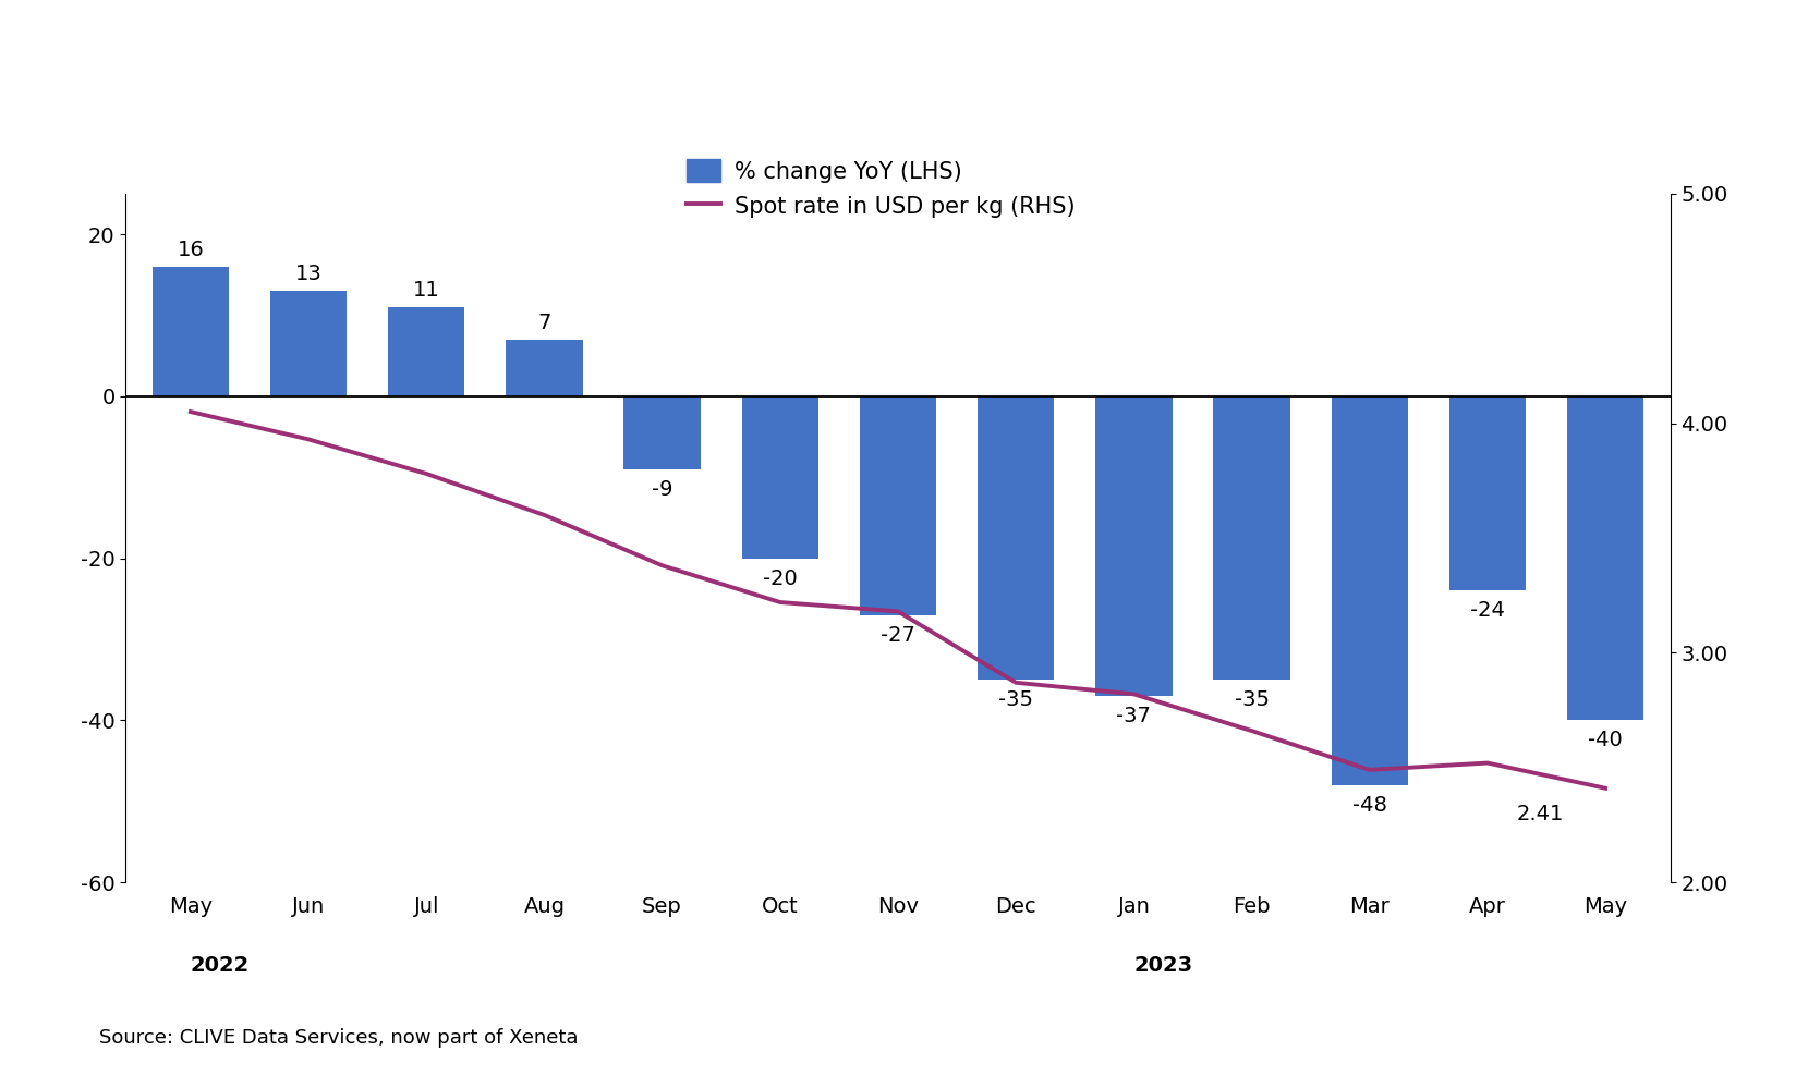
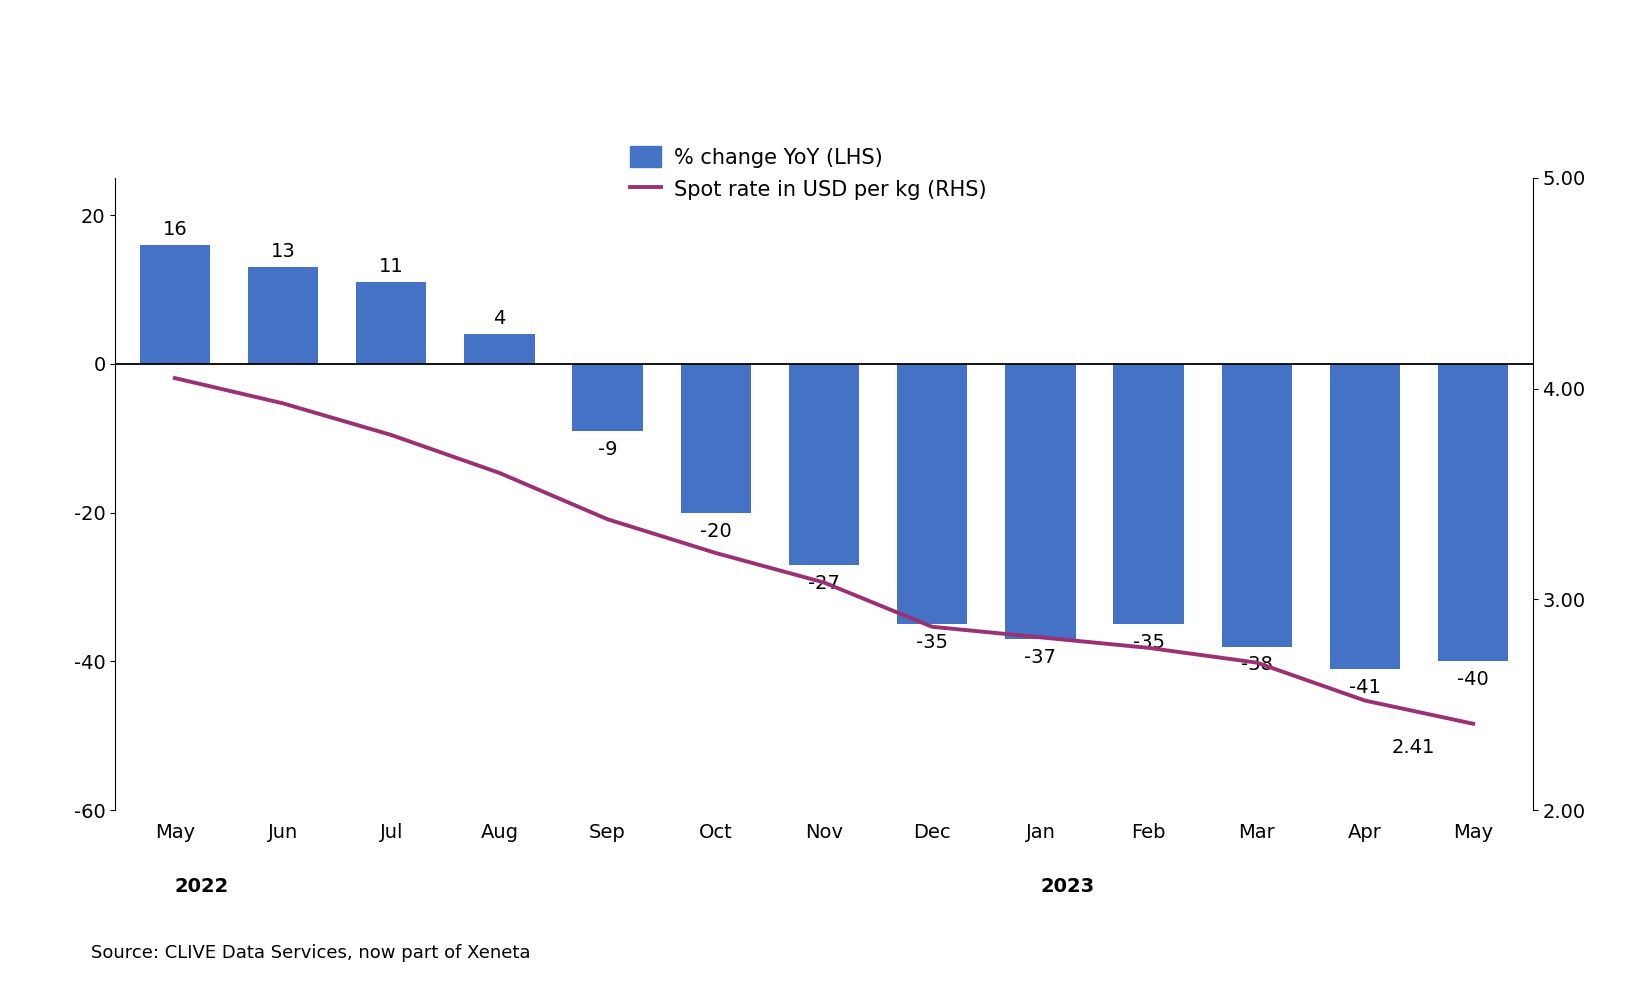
% change YoY (LHS)/Aug: 7 -> 4
Spot rate in USD per kg (RHS)/Nov: 3.18 -> 3.08
Spot rate in USD per kg (RHS)/Feb: 2.66 -> 2.77
% change YoY (LHS)/Mar: -48 -> -38
Spot rate in USD per kg (RHS)/Mar: 2.49 -> 2.70
% change YoY (LHS)/Apr: -24 -> -41
